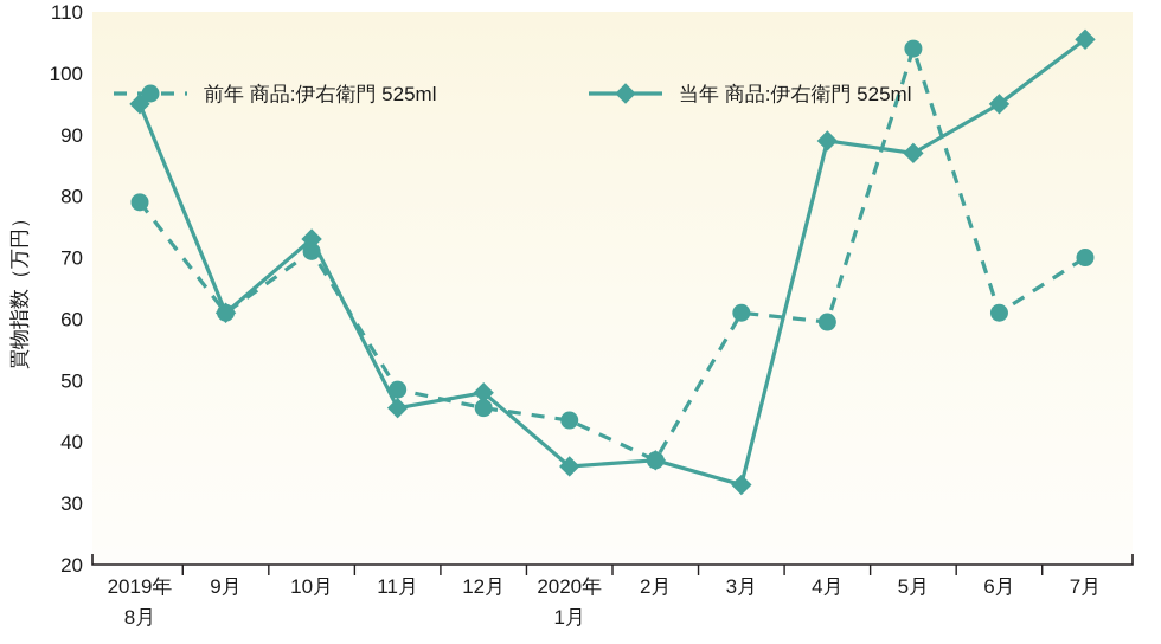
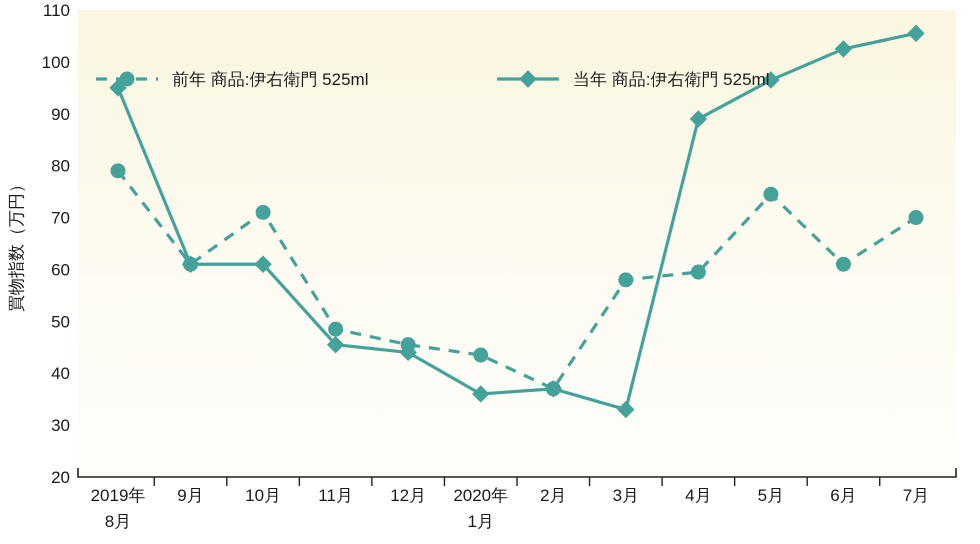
当年 商品:伊右衛門 525ml/10月: 73 -> 61
当年 商品:伊右衛門 525ml/12月: 48 -> 44
前年 商品:伊右衛門 525ml/3月: 61 -> 58
前年 商品:伊右衛門 525ml/5月: 104 -> 74
当年 商品:伊右衛門 525ml/5月: 87 -> 96
当年 商品:伊右衛門 525ml/6月: 95 -> 102
